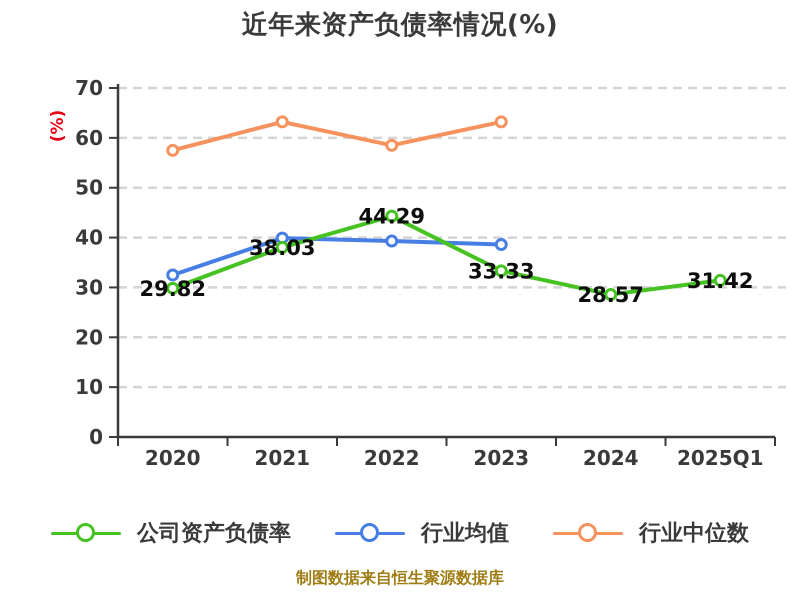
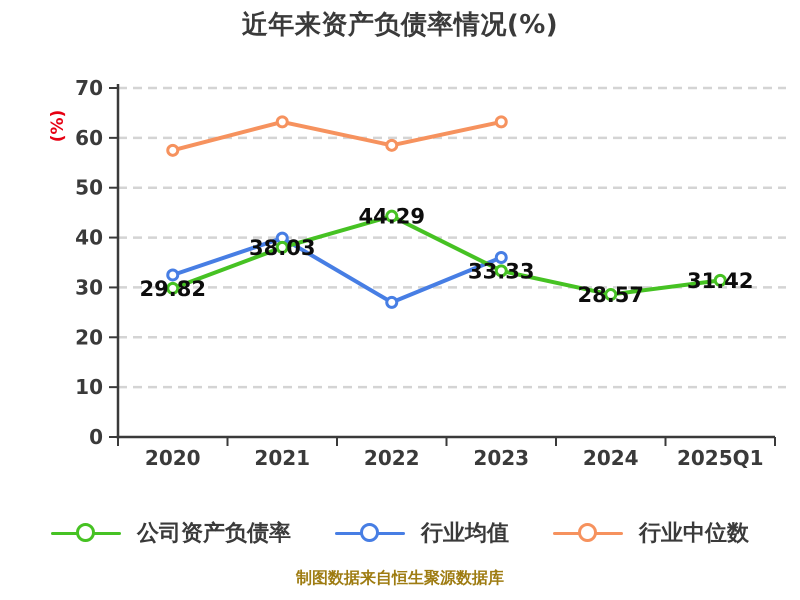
行业均值/2022: 39 -> 27
行业均值/2023: 39 -> 36
